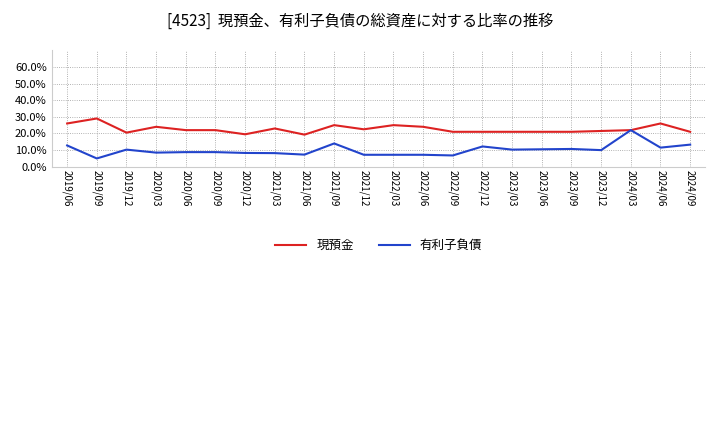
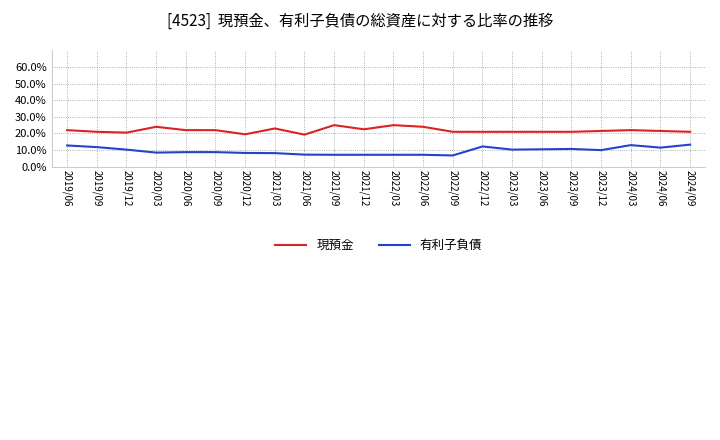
現預金/2019/06: 26% -> 22%
現預金/2019/09: 29% -> 21%
有利子負債/2019/09: 5% -> 12%
有利子負債/2021/09: 14% -> 7%
有利子負債/2024/03: 22% -> 13%
現預金/2024/06: 26% -> 21%
